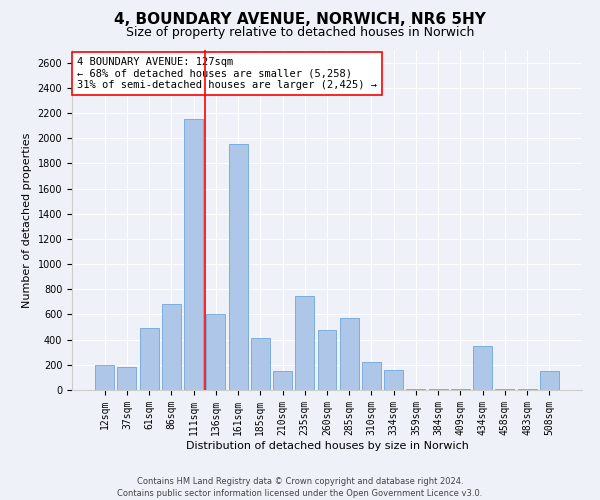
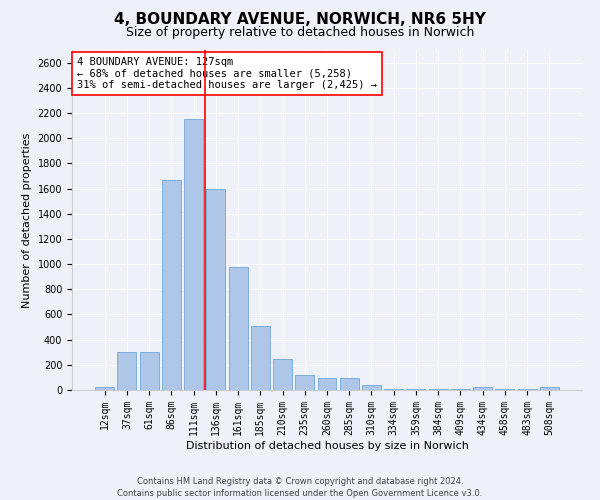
12sqm: 200 -> 20
37sqm: 180 -> 300
61sqm: 490 -> 300
86sqm: 680 -> 1670
136sqm: 600 -> 1600
161sqm: 1950 -> 980
185sqm: 410 -> 510
210sqm: 150 -> 240
235sqm: 750 -> 120
260sqm: 480 -> 100
285sqm: 570 -> 100
310sqm: 220 -> 40
334sqm: 160 -> 10
434sqm: 350 -> 20
508sqm: 150 -> 20
